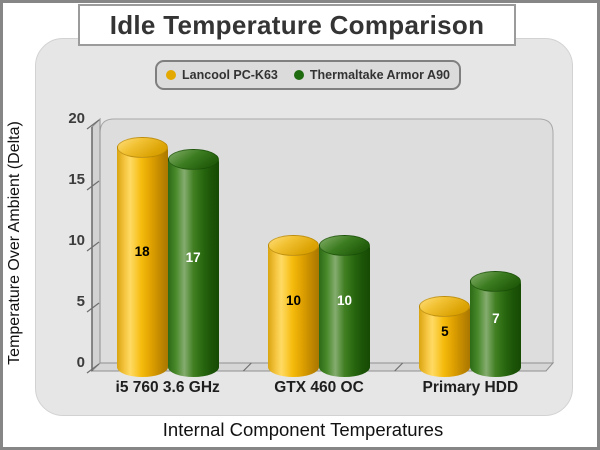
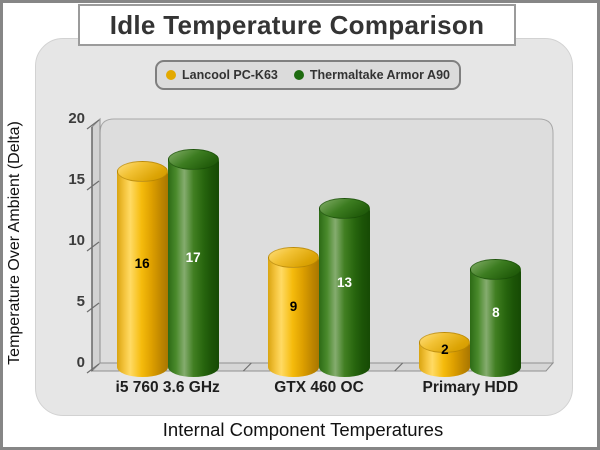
Lancool PC-K63/i5 760 3.6 GHz: 18 -> 16
Lancool PC-K63/GTX 460 OC: 10 -> 9
Thermaltake Armor A90/GTX 460 OC: 10 -> 13
Lancool PC-K63/Primary HDD: 5 -> 2
Thermaltake Armor A90/Primary HDD: 7 -> 8
